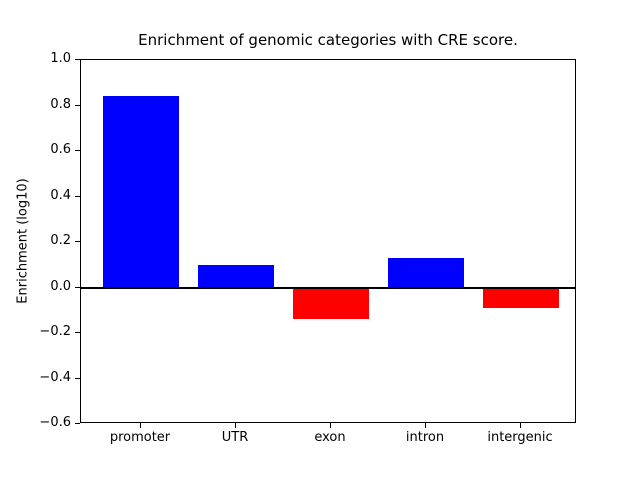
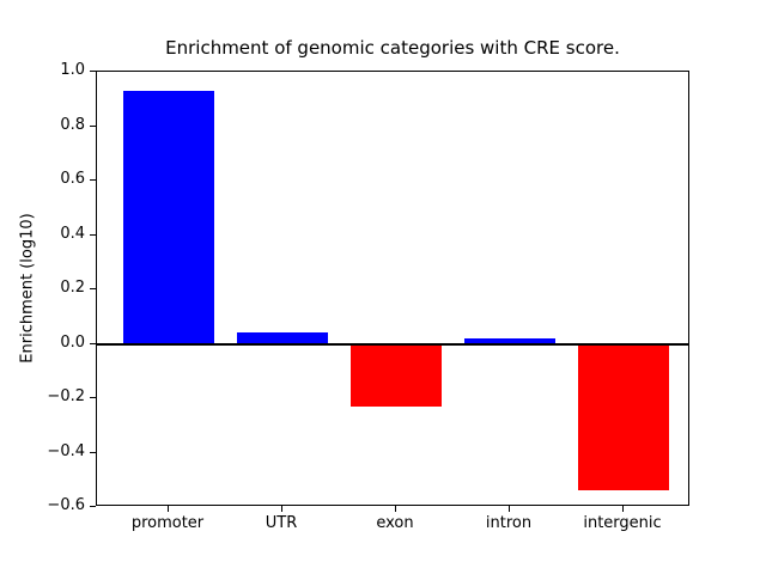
promoter: 0.84 -> 0.93
UTR: 0.10 -> 0.04
exon: -0.14 -> -0.23
intron: 0.13 -> 0.02
intergenic: -0.09 -> -0.54
